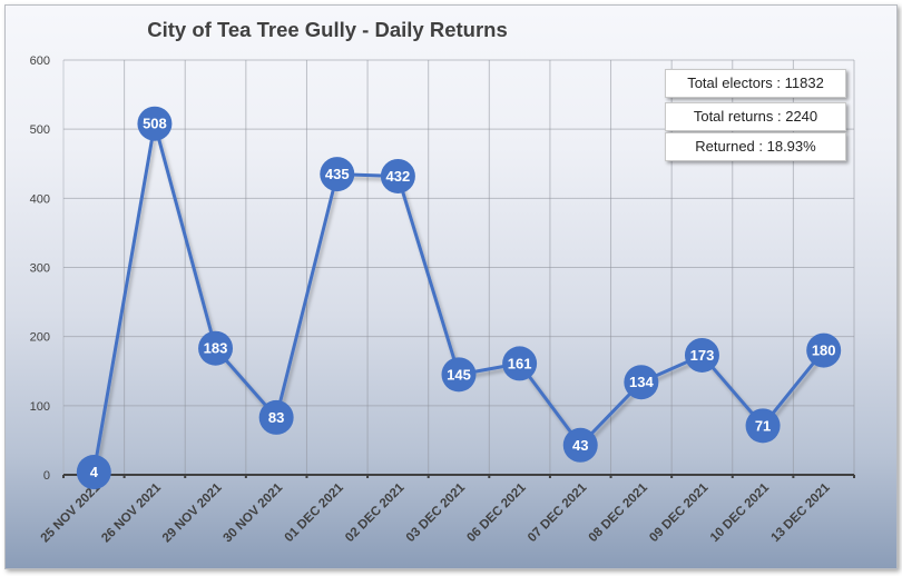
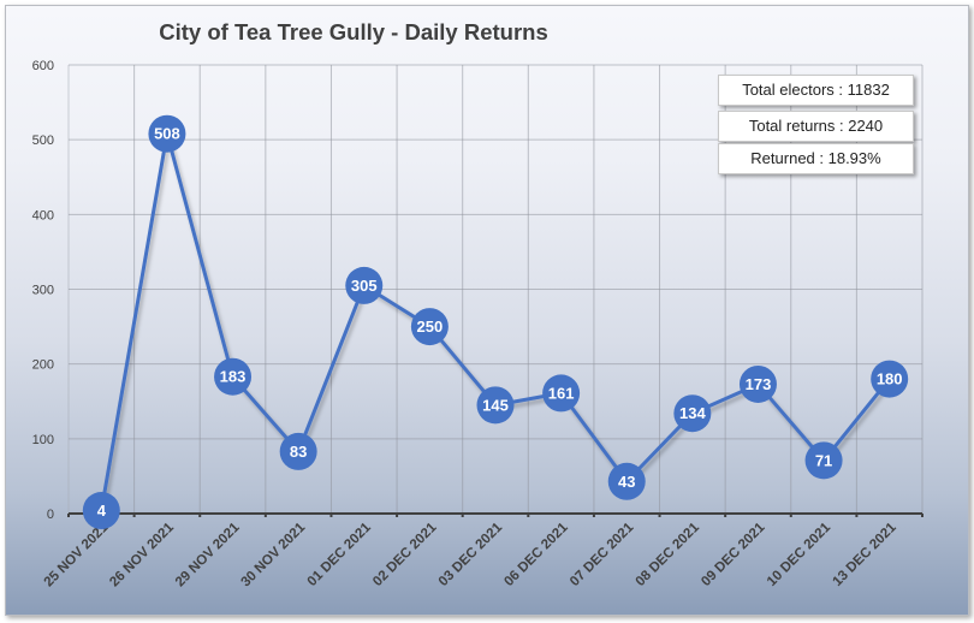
01 DEC 2021: 435 -> 305
02 DEC 2021: 432 -> 250
